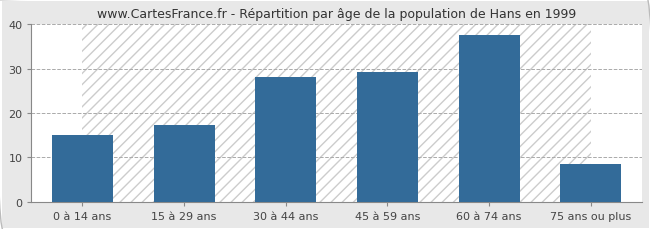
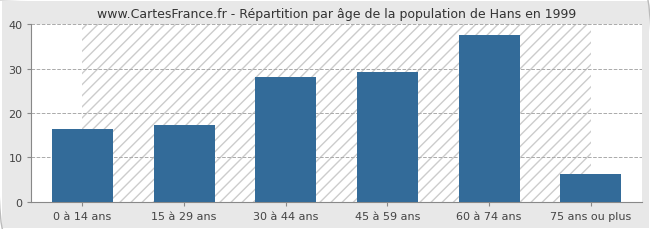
0 à 14 ans: 15.0 -> 16.3
75 ans ou plus: 8.5 -> 6.2
